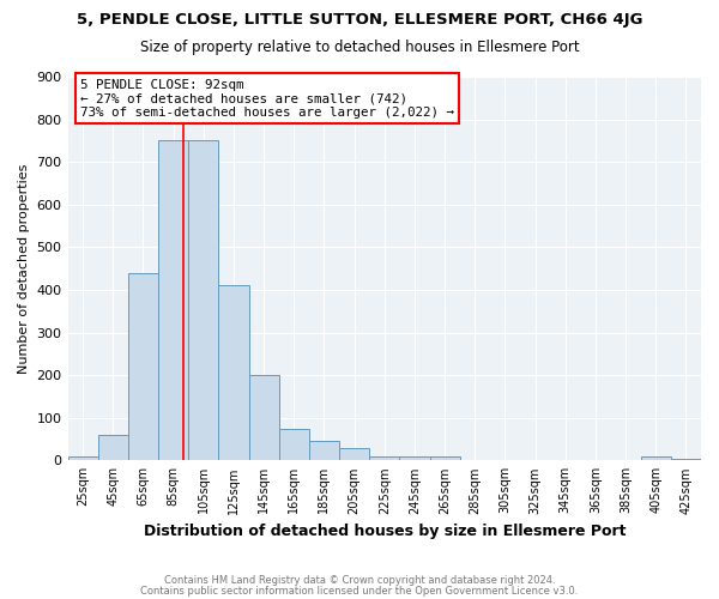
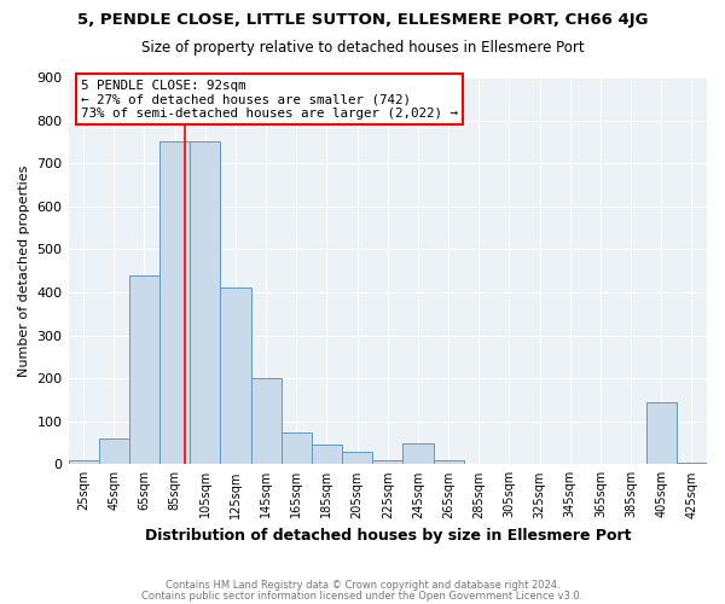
245sqm: 10 -> 50
405sqm: 10 -> 145
